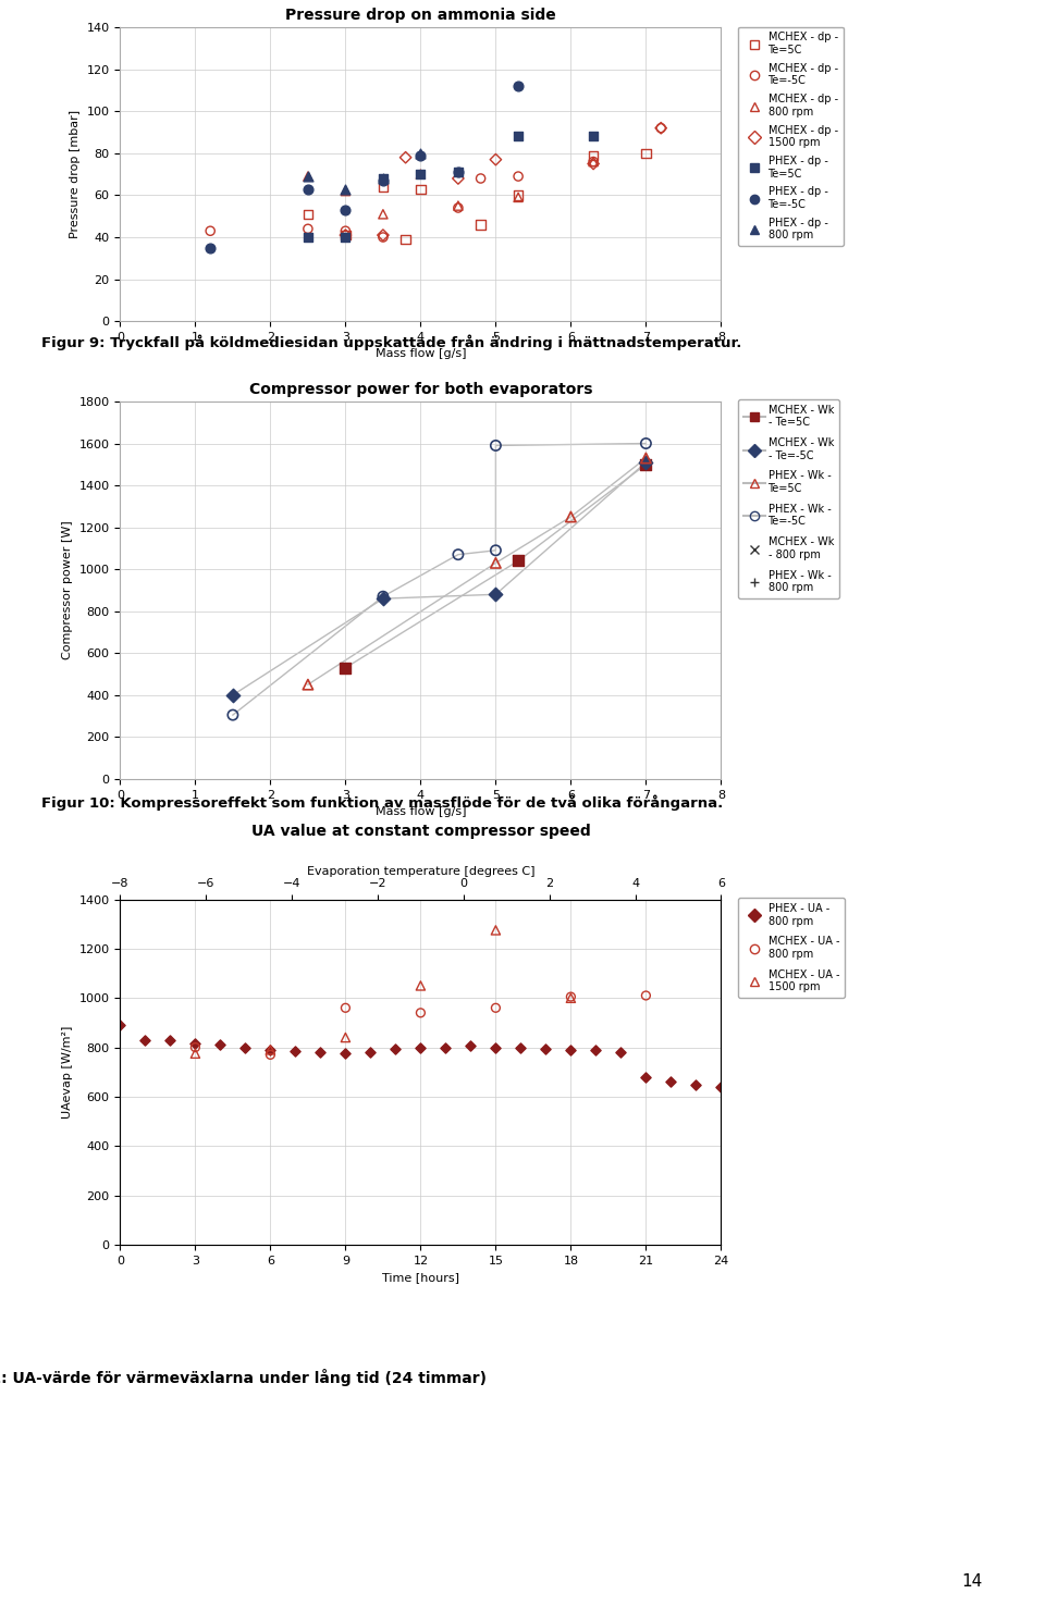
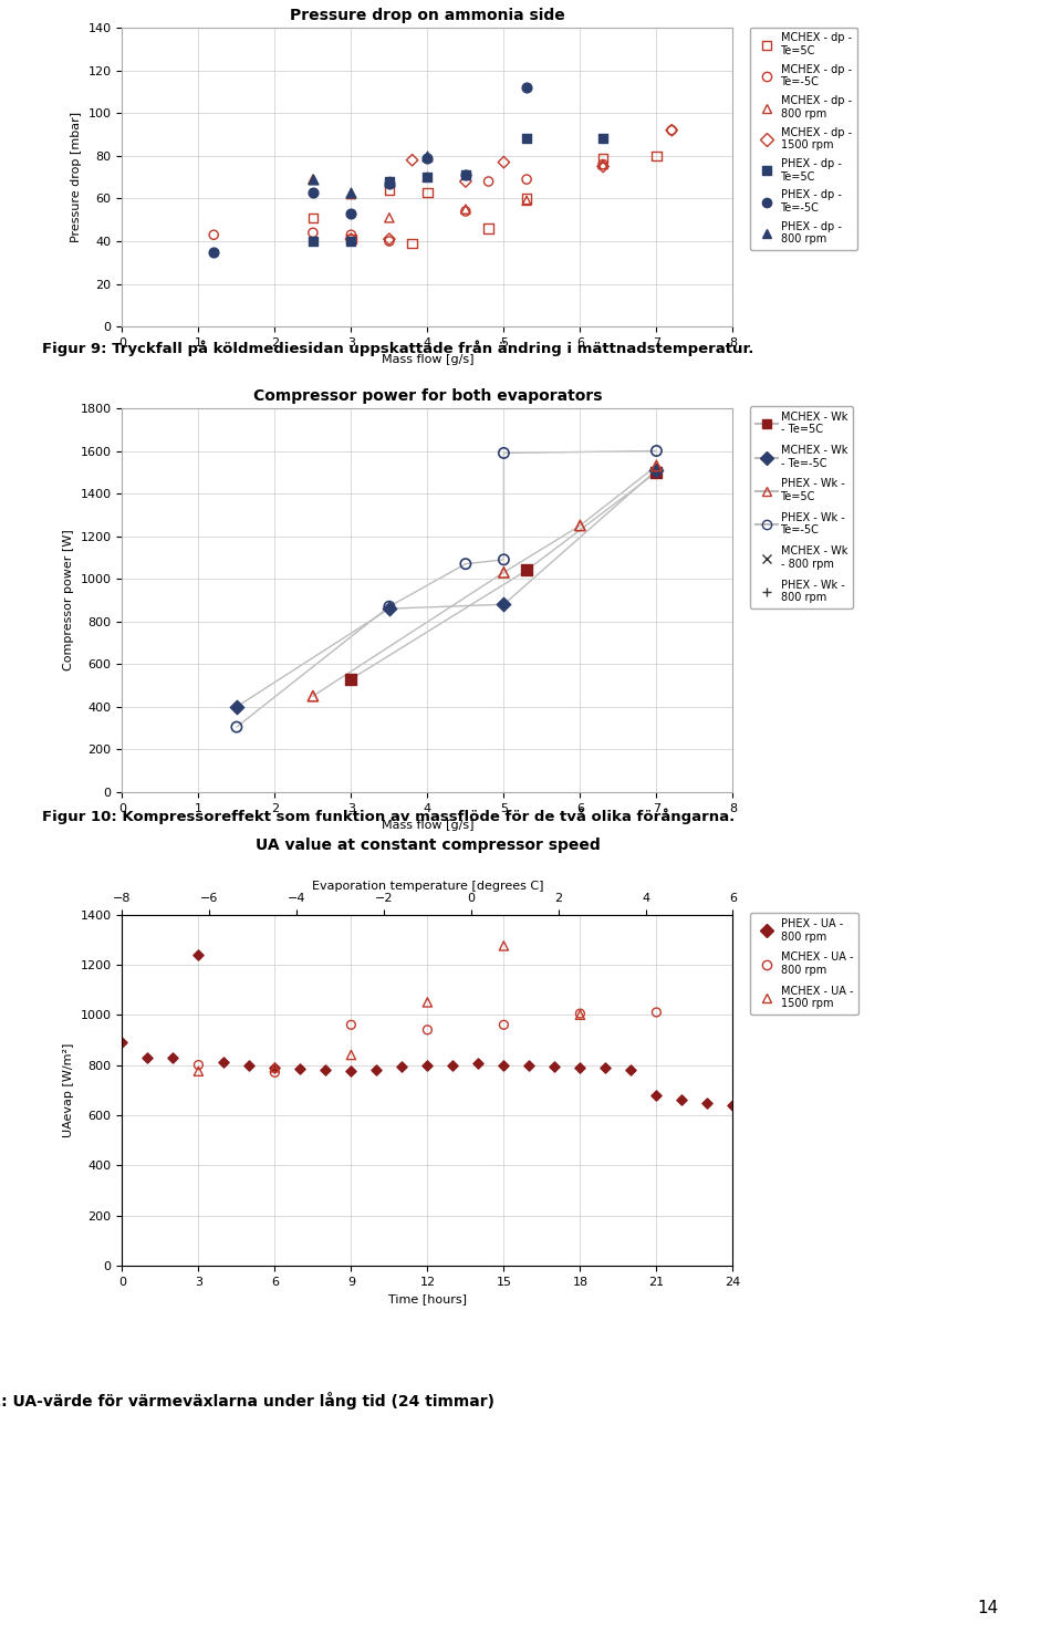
UA value at constant compressor speed/PHEX - UA - 800 rpm/3: 815 -> 1240
